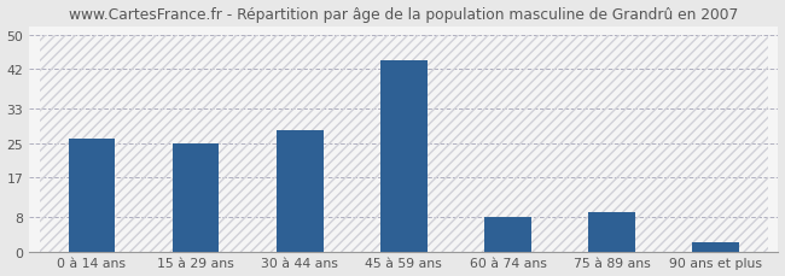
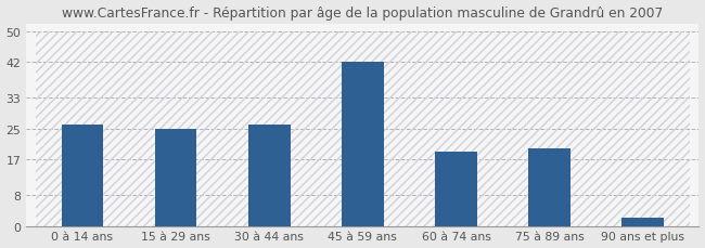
30 à 44 ans: 28 -> 26
45 à 59 ans: 44 -> 42
60 à 74 ans: 8 -> 19
75 à 89 ans: 9 -> 20
